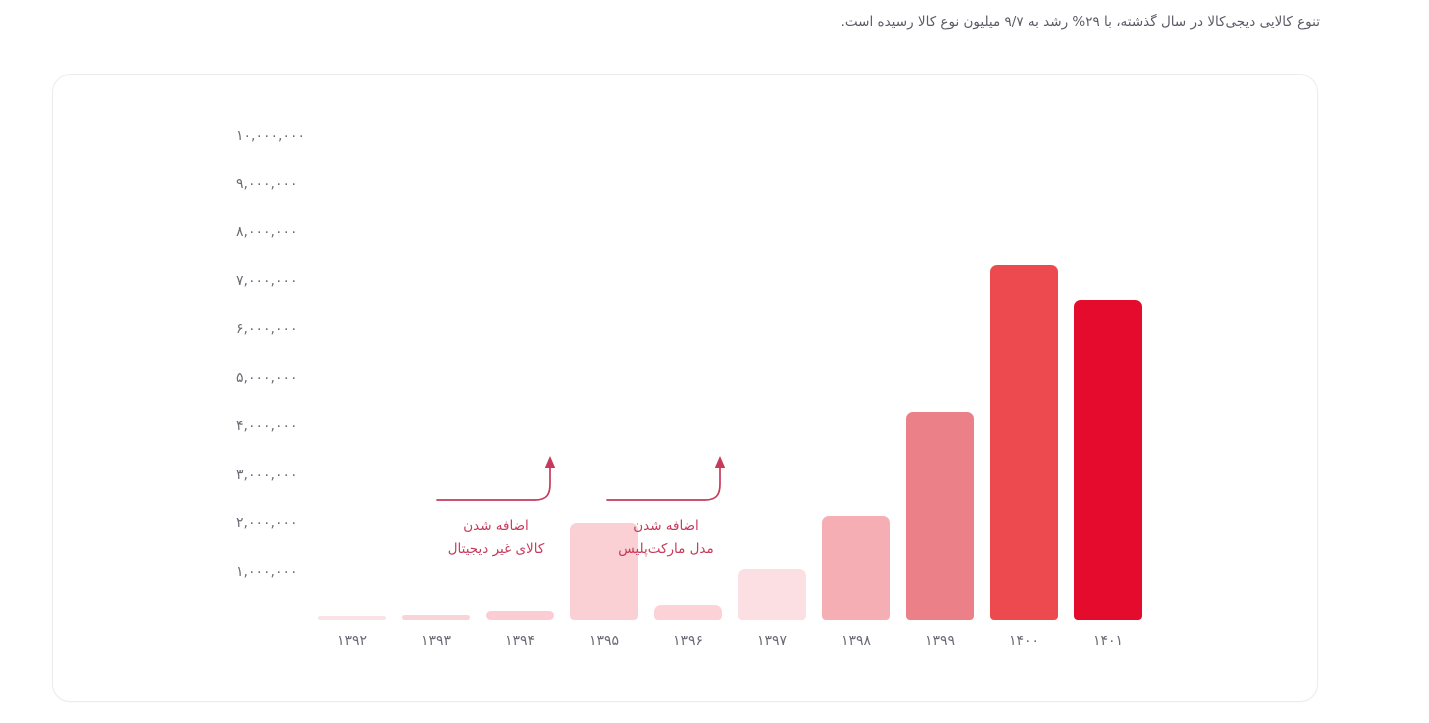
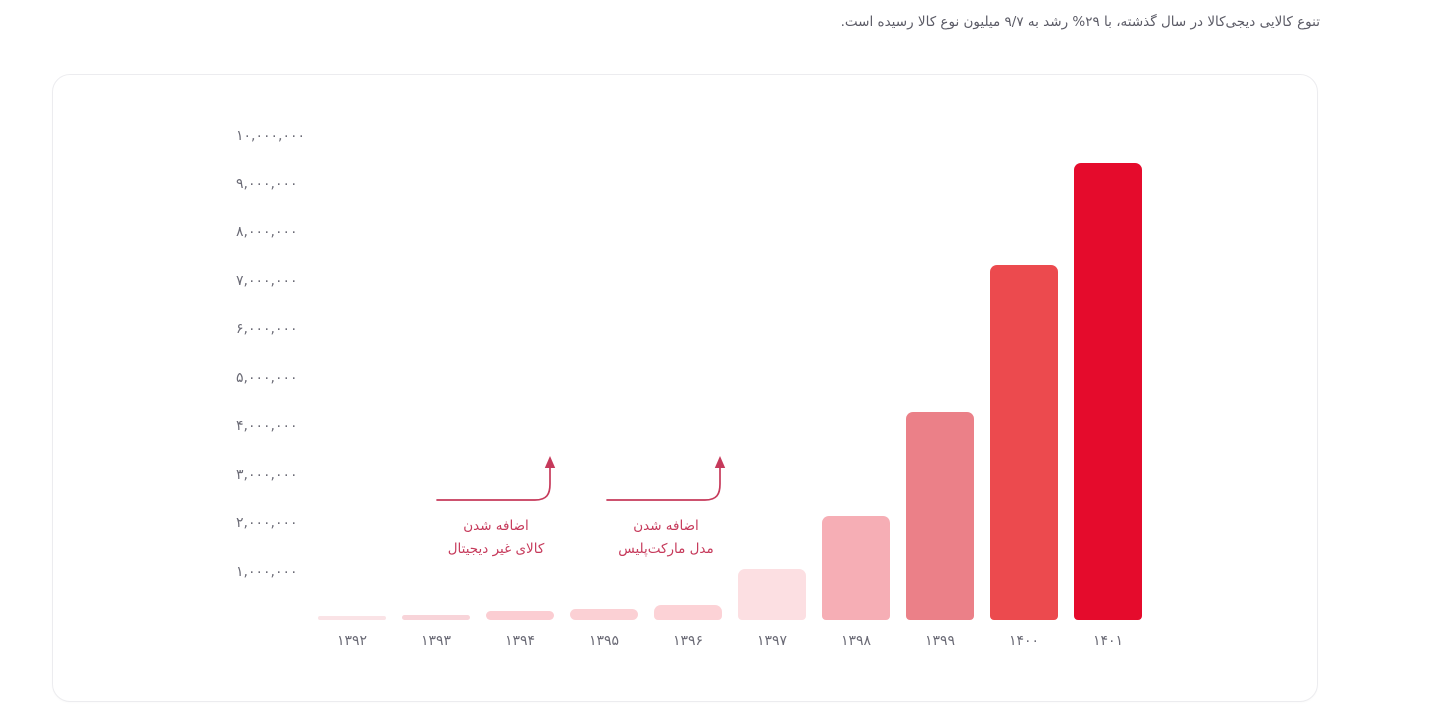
۱۳۹۵: 2000000 -> 200000
۱۴۰۱: 6600000 -> 9400000
